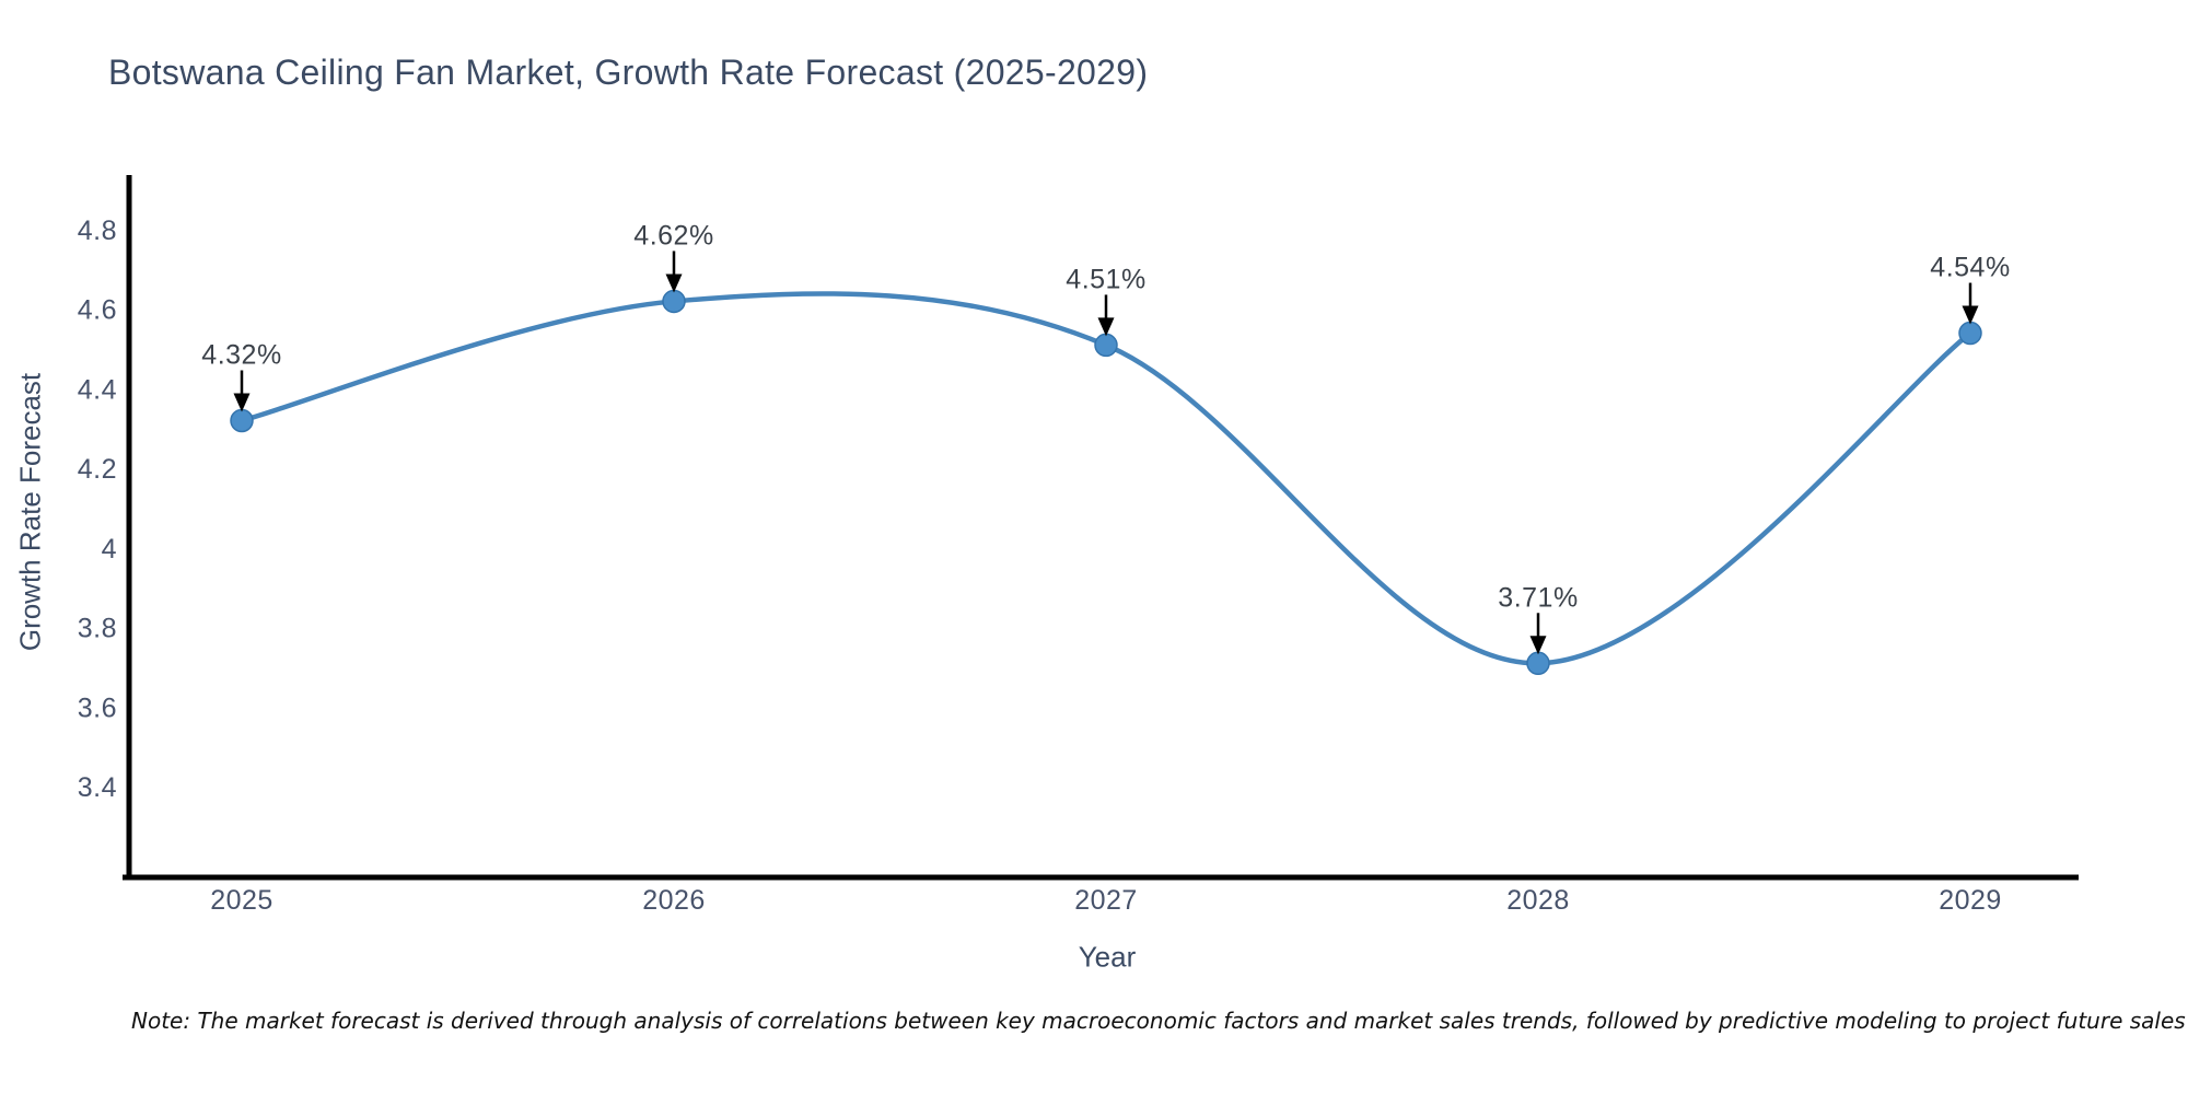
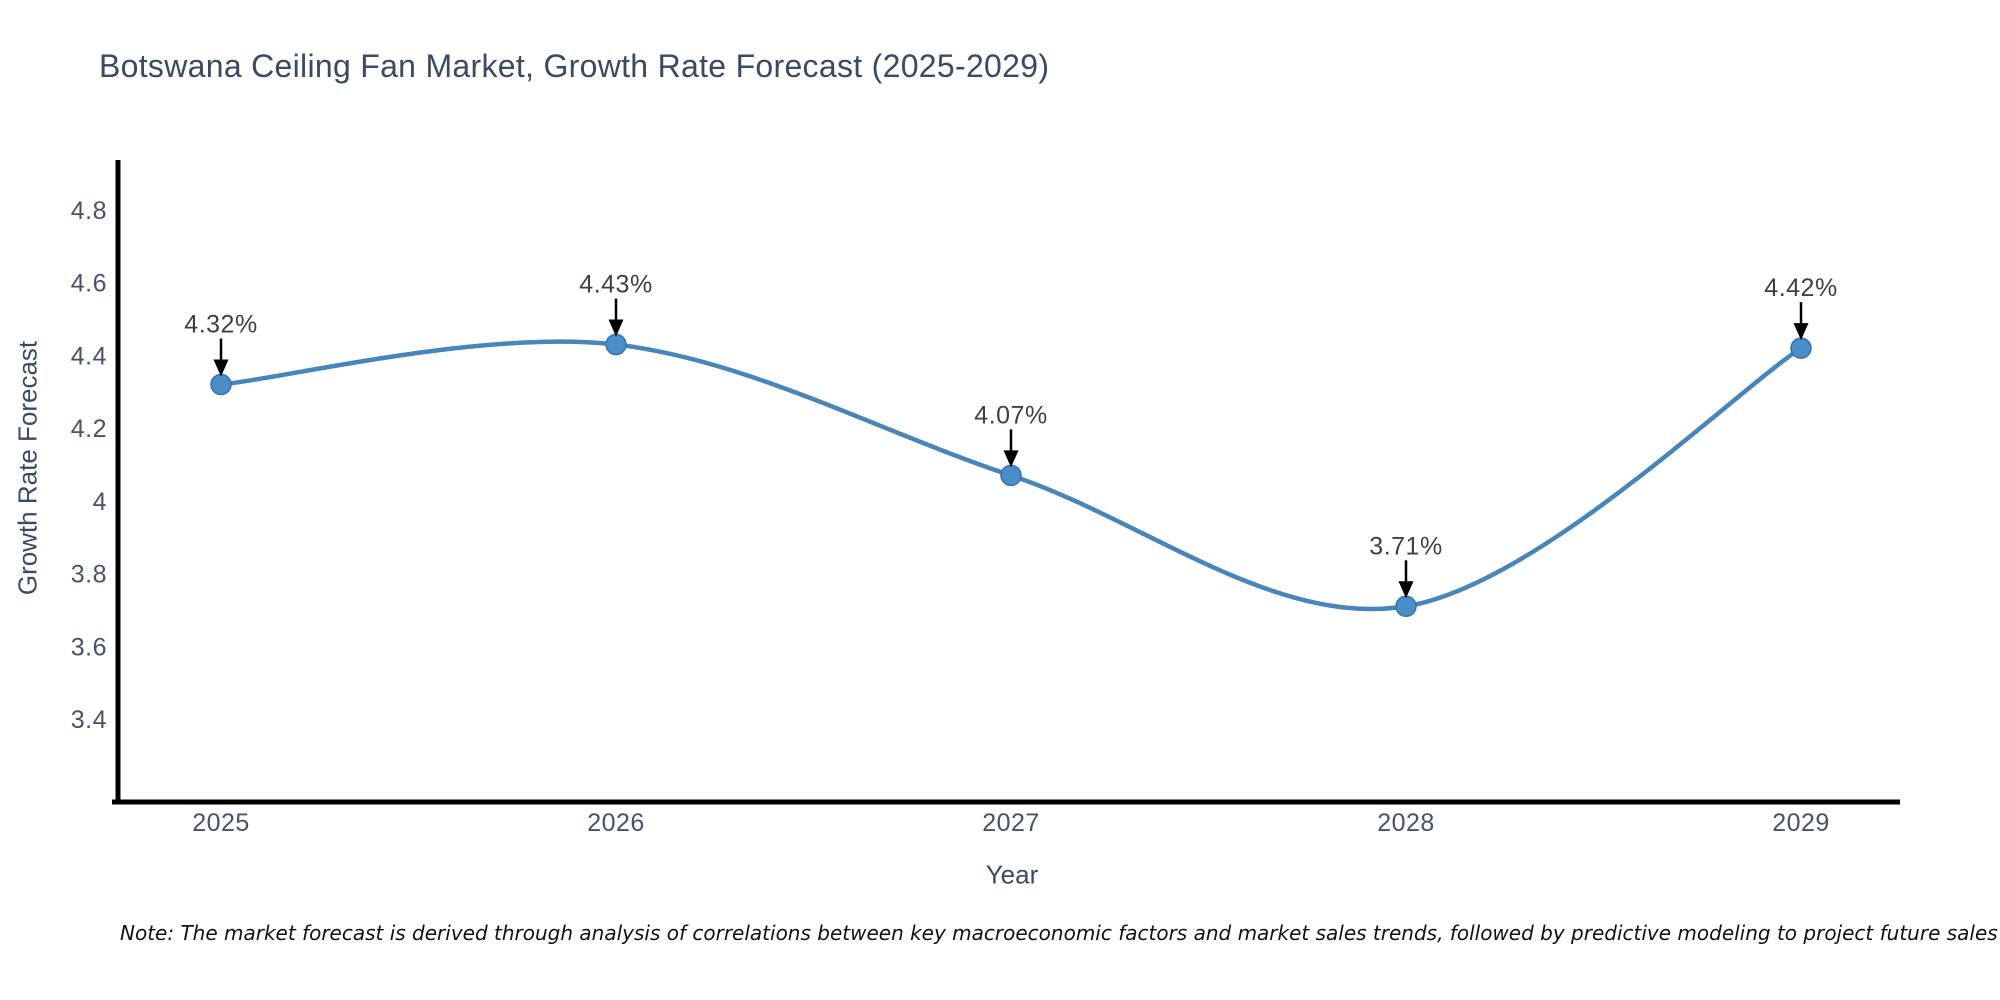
2026: 4.62% -> 4.43%
2027: 4.51% -> 4.07%
2029: 4.54% -> 4.42%
